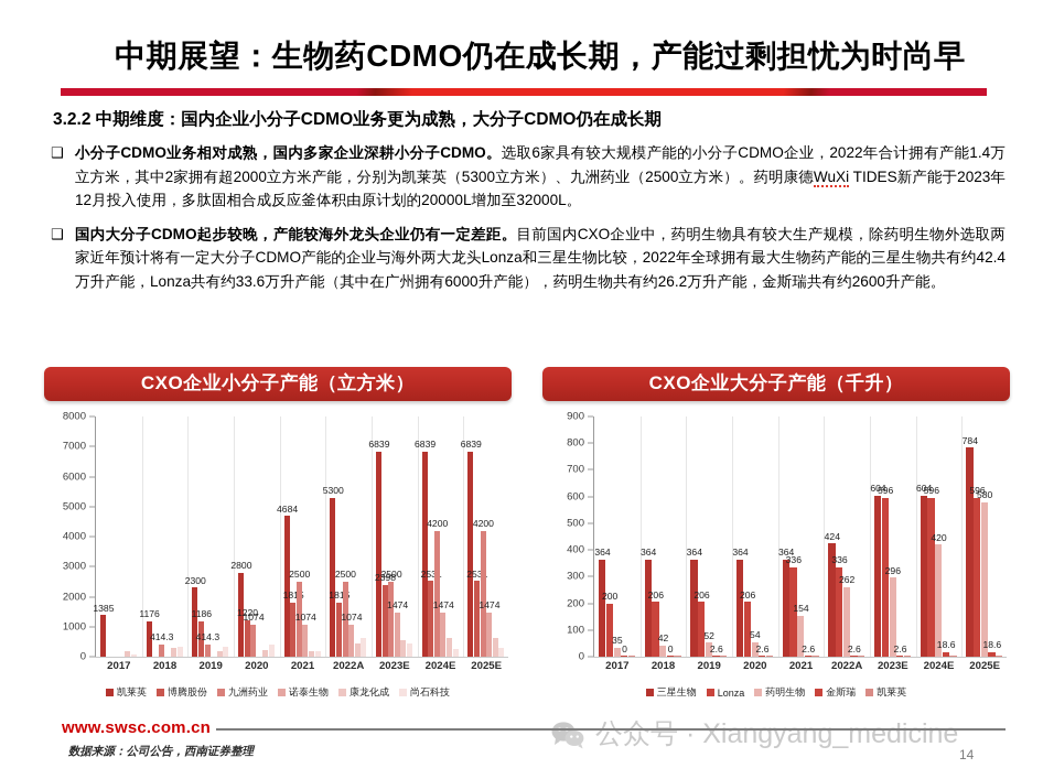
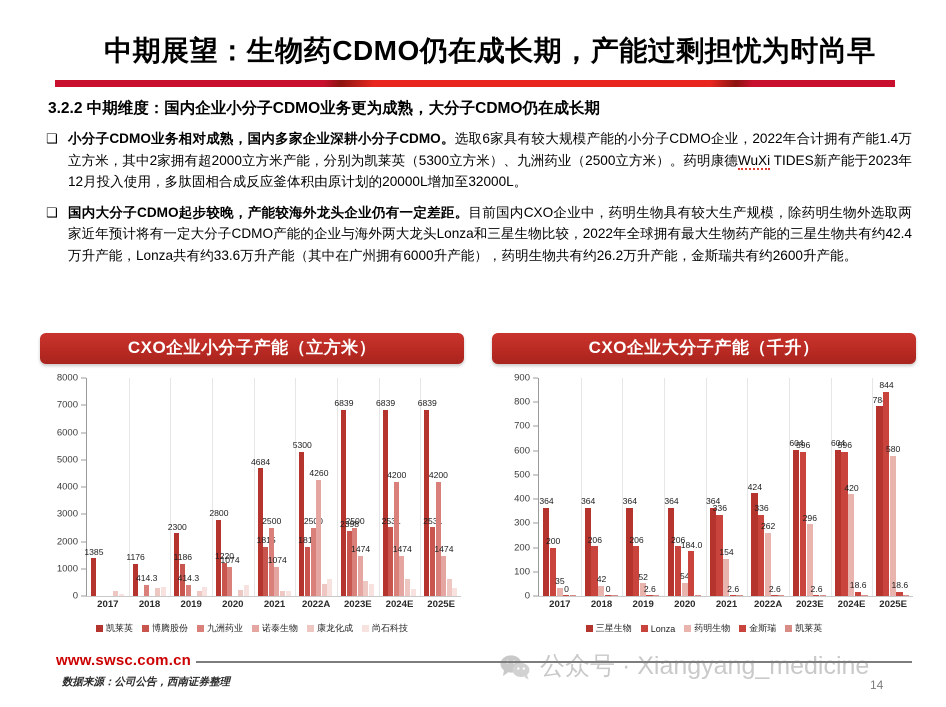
CXO企业小分子产能（立方米）/诺泰生物/2022A: 1074 -> 4260
CXO企业大分子产能（千升）/金斯瑞/2020: 2.6 -> 184.0
CXO企业大分子产能（千升）/Lonza/2025E: 596 -> 844
